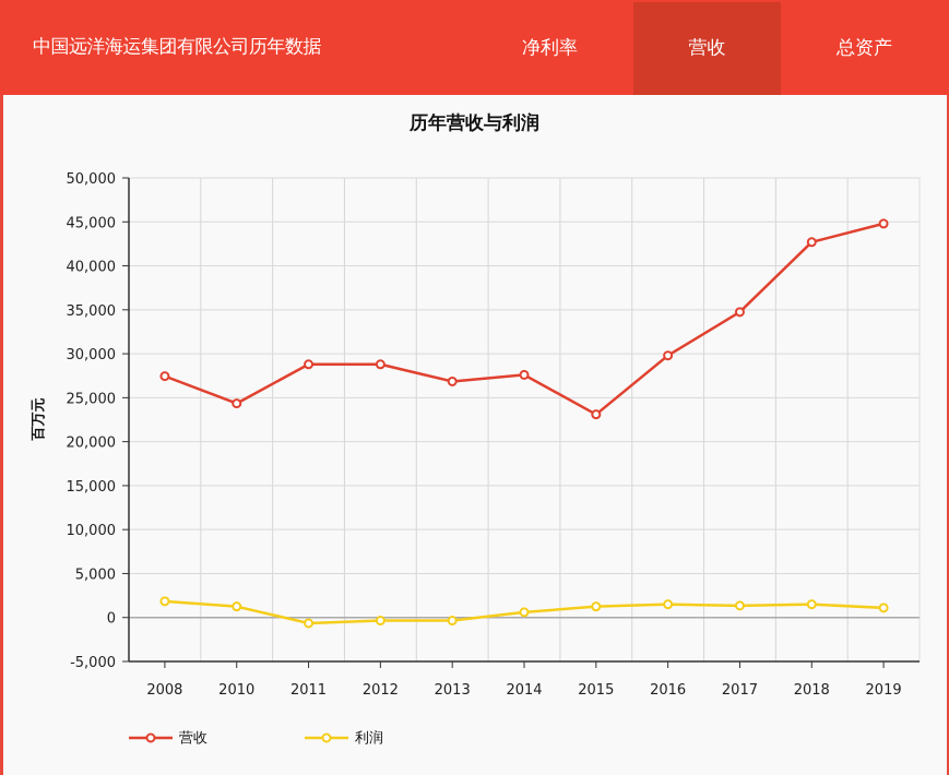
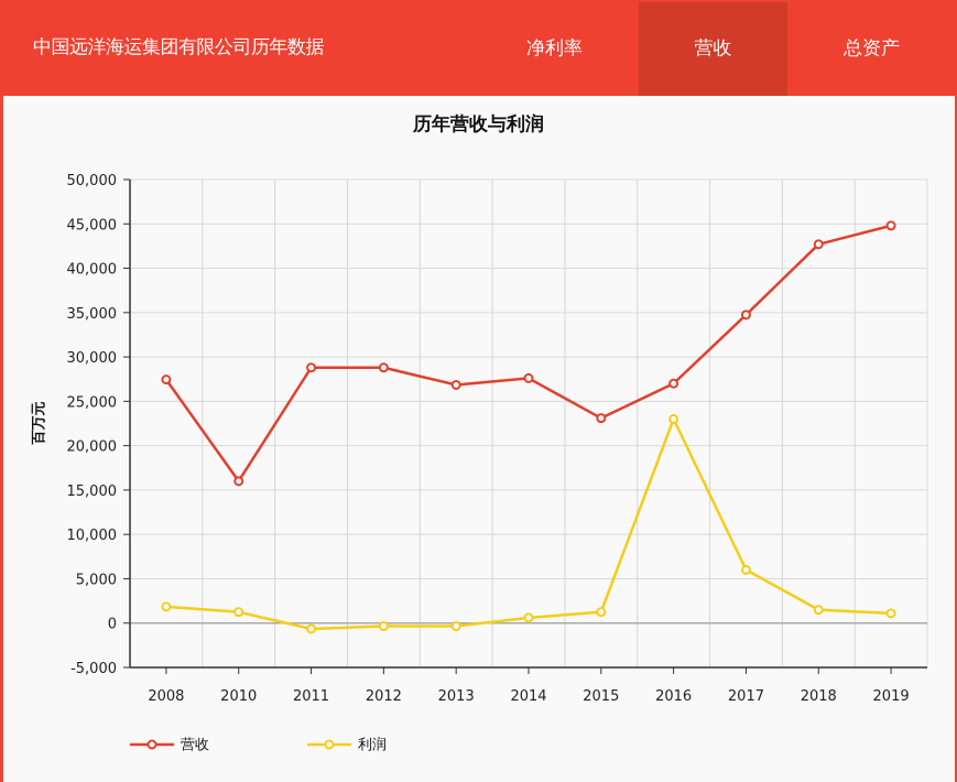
营收/2010: 24000 -> 16000
营收/2016: 30000 -> 27000
利润/2016: 2000 -> 23000
利润/2017: 1000 -> 6000
